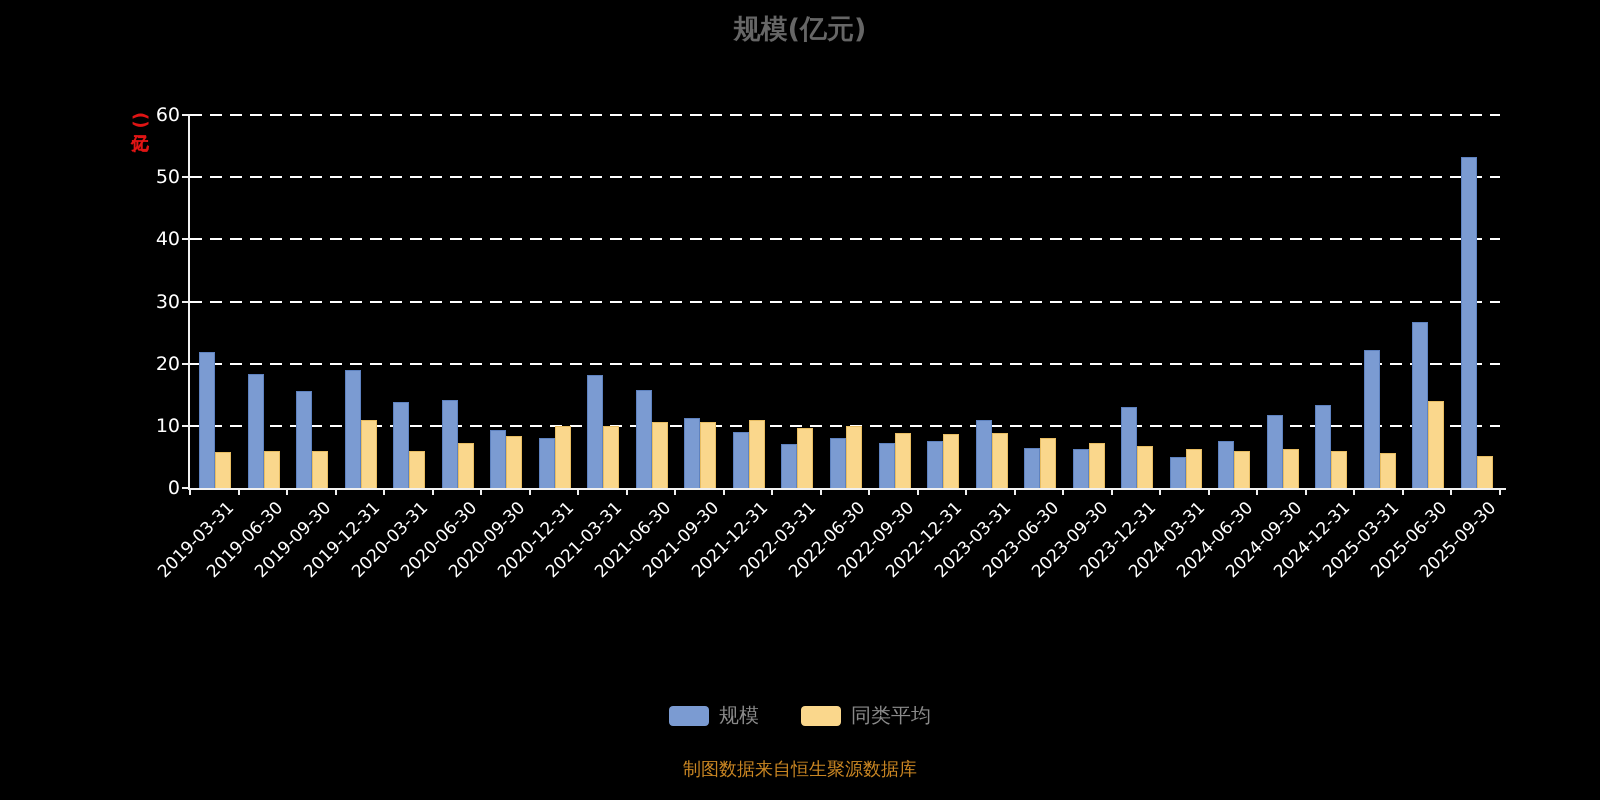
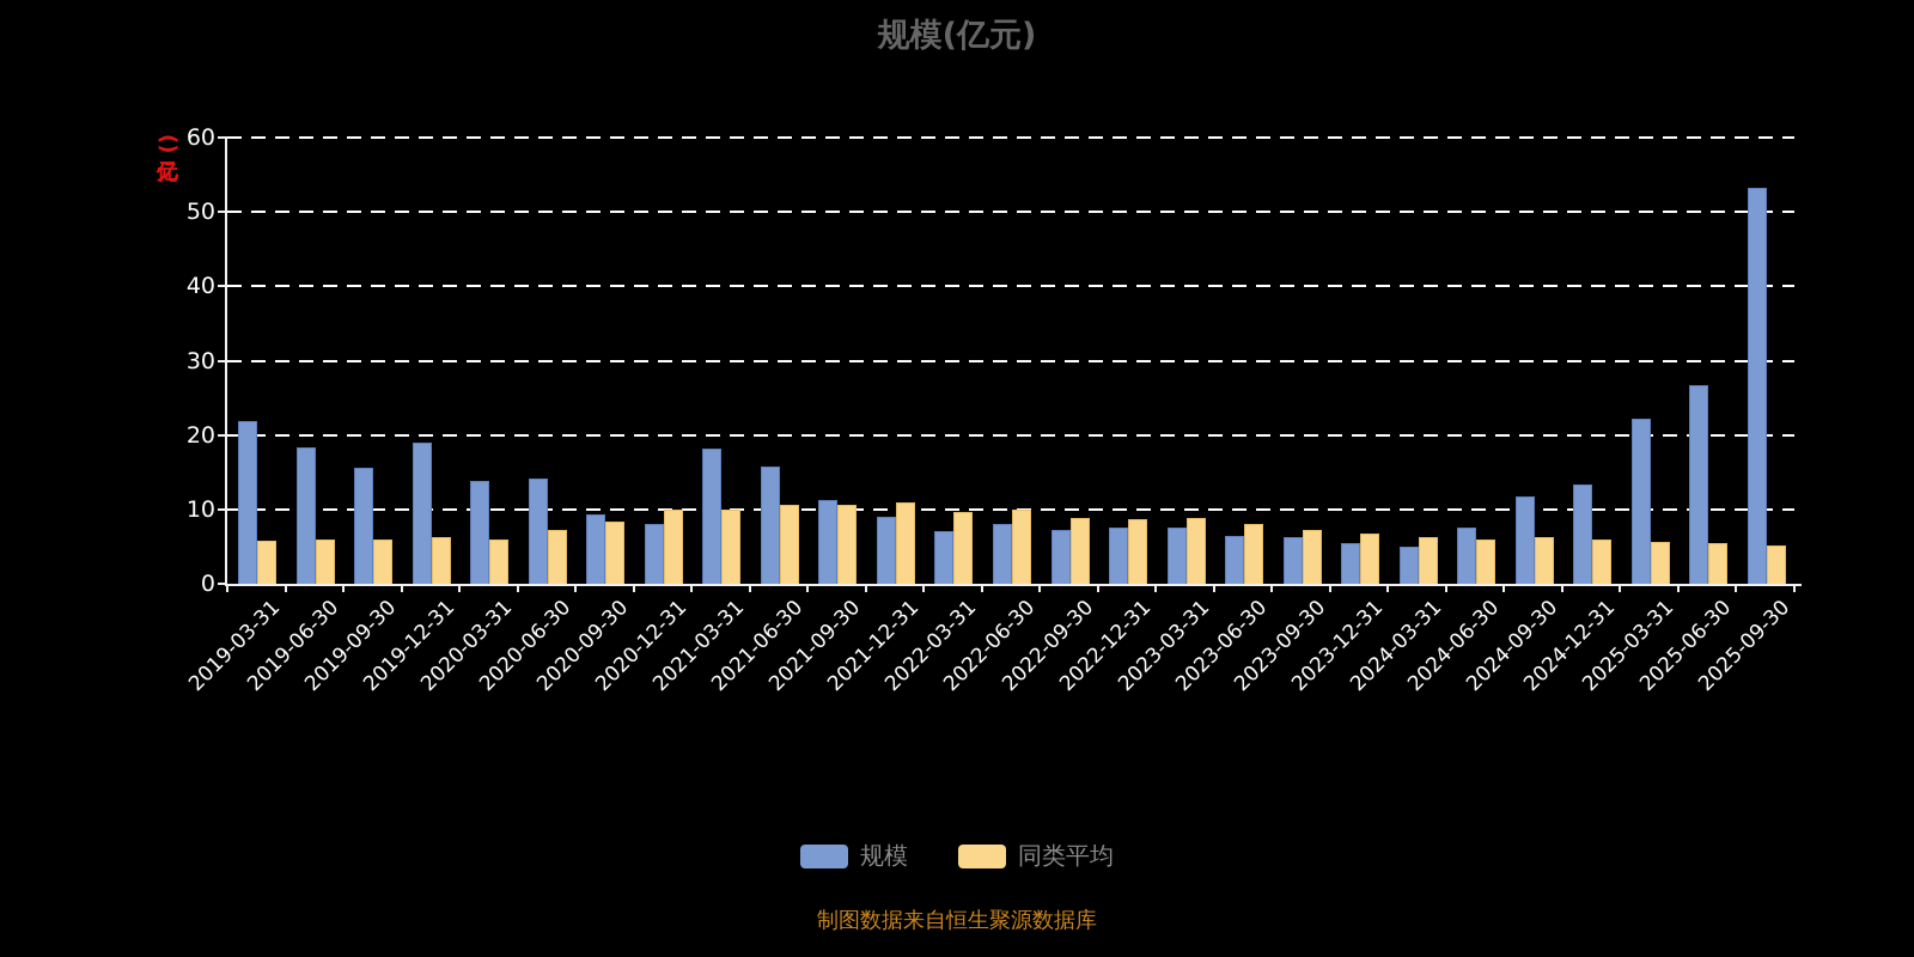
同类平均/2019-12-31: 11 -> 6
规模/2023-03-31: 11 -> 8
规模/2023-12-31: 13 -> 6
同类平均/2025-06-30: 14 -> 5
